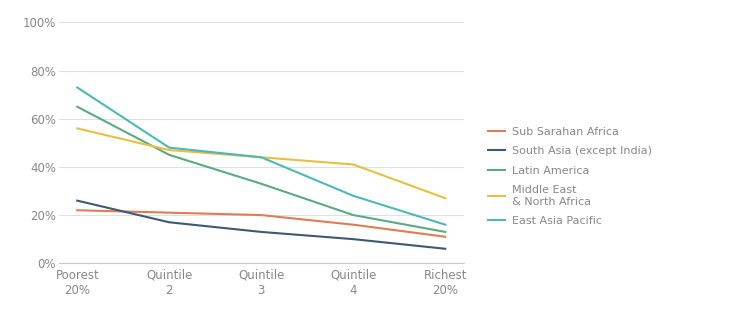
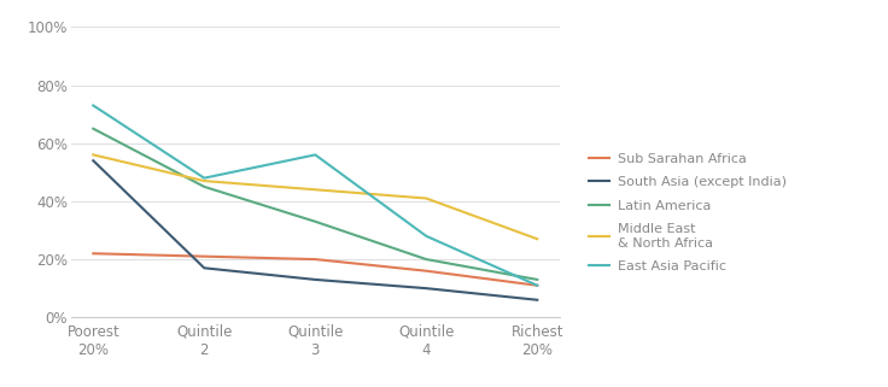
South Asia (except India)/Poorest 20%: 26% -> 54%
East Asia Pacific/Quintile 3: 44% -> 56%
East Asia Pacific/Richest 20%: 16% -> 11%
